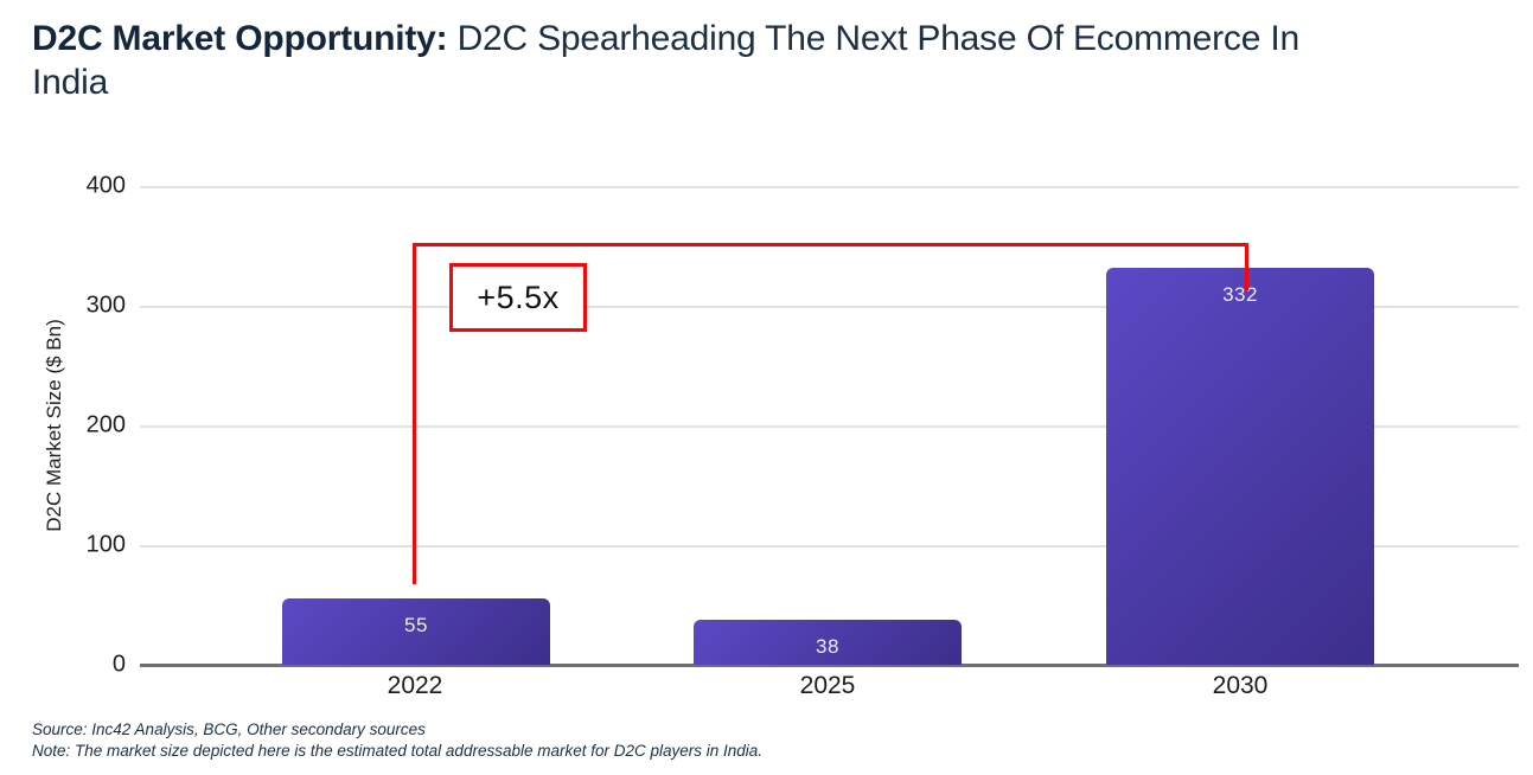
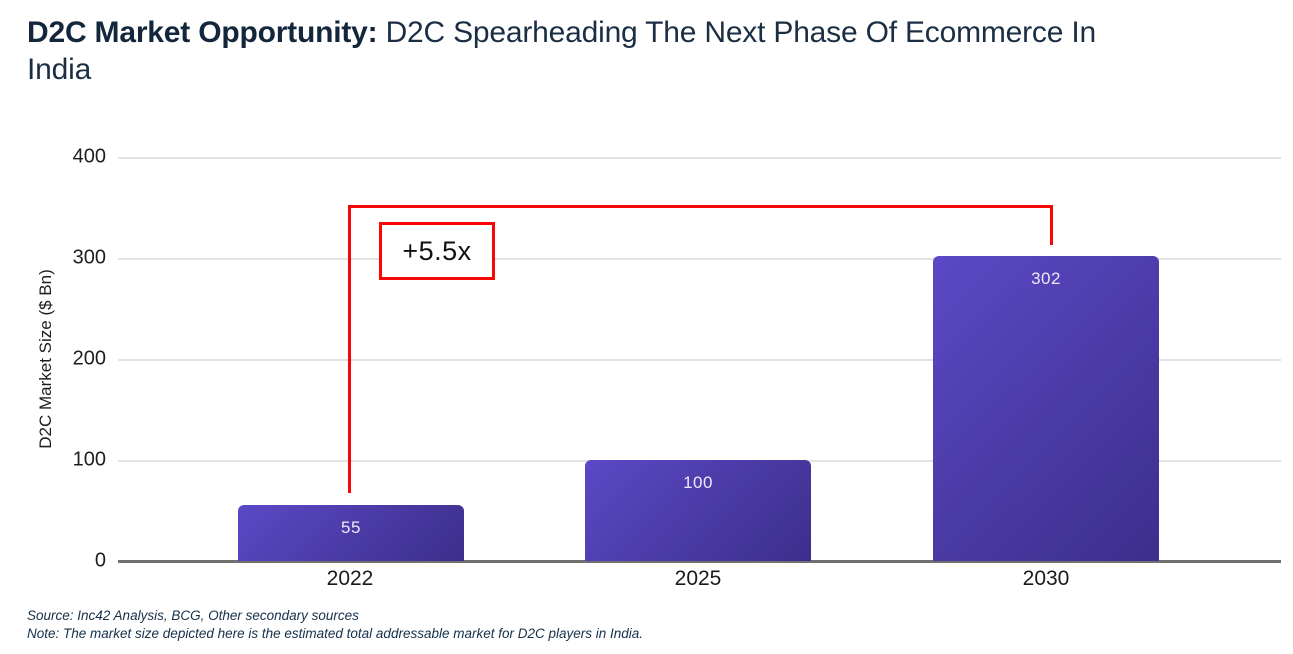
2025: 38 -> 100
2030: 332 -> 302
